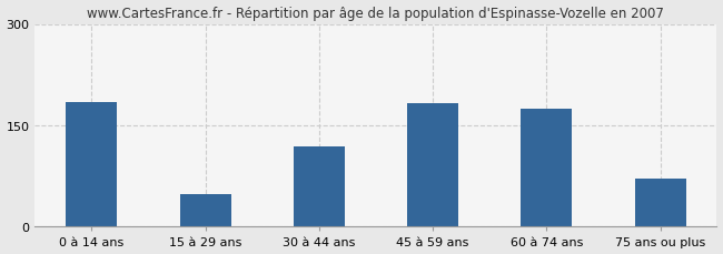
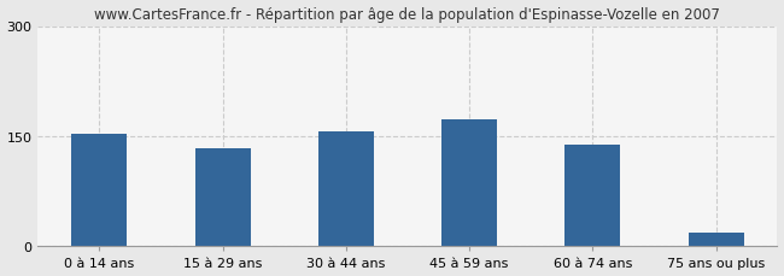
0 à 14 ans: 184 -> 153
15 à 29 ans: 48 -> 133
30 à 44 ans: 118 -> 157
45 à 59 ans: 182 -> 173
60 à 74 ans: 174 -> 138
75 ans ou plus: 72 -> 18
